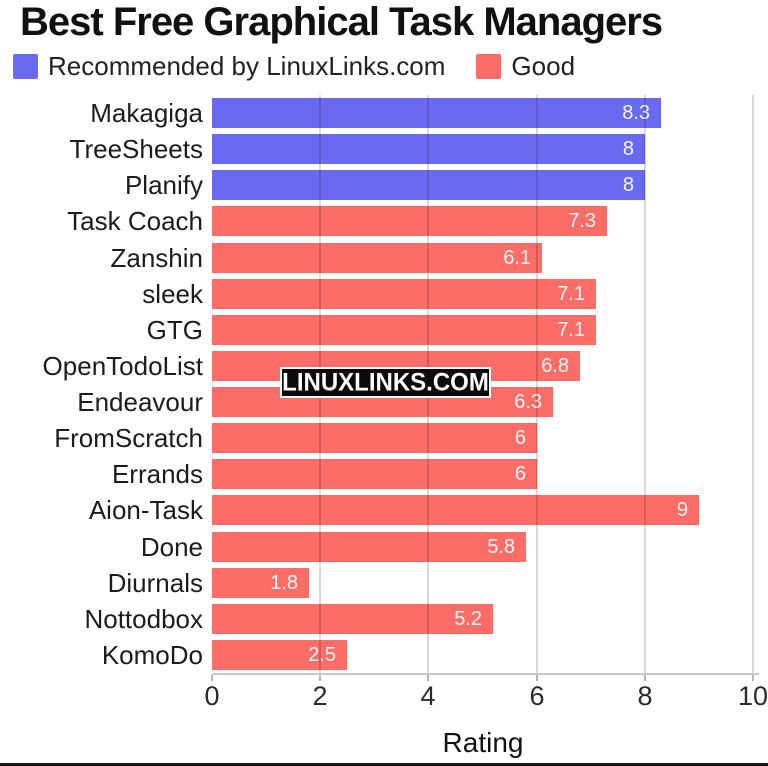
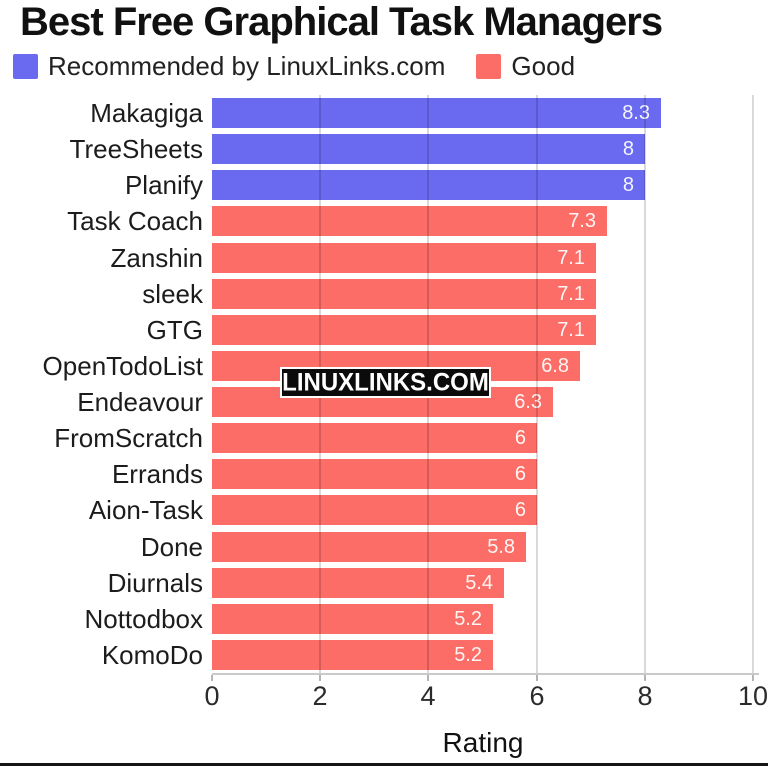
Zanshin: 6.1 -> 7.1
Aion-Task: 9 -> 6
Diurnals: 1.8 -> 5.4
KomoDo: 2.5 -> 5.2
